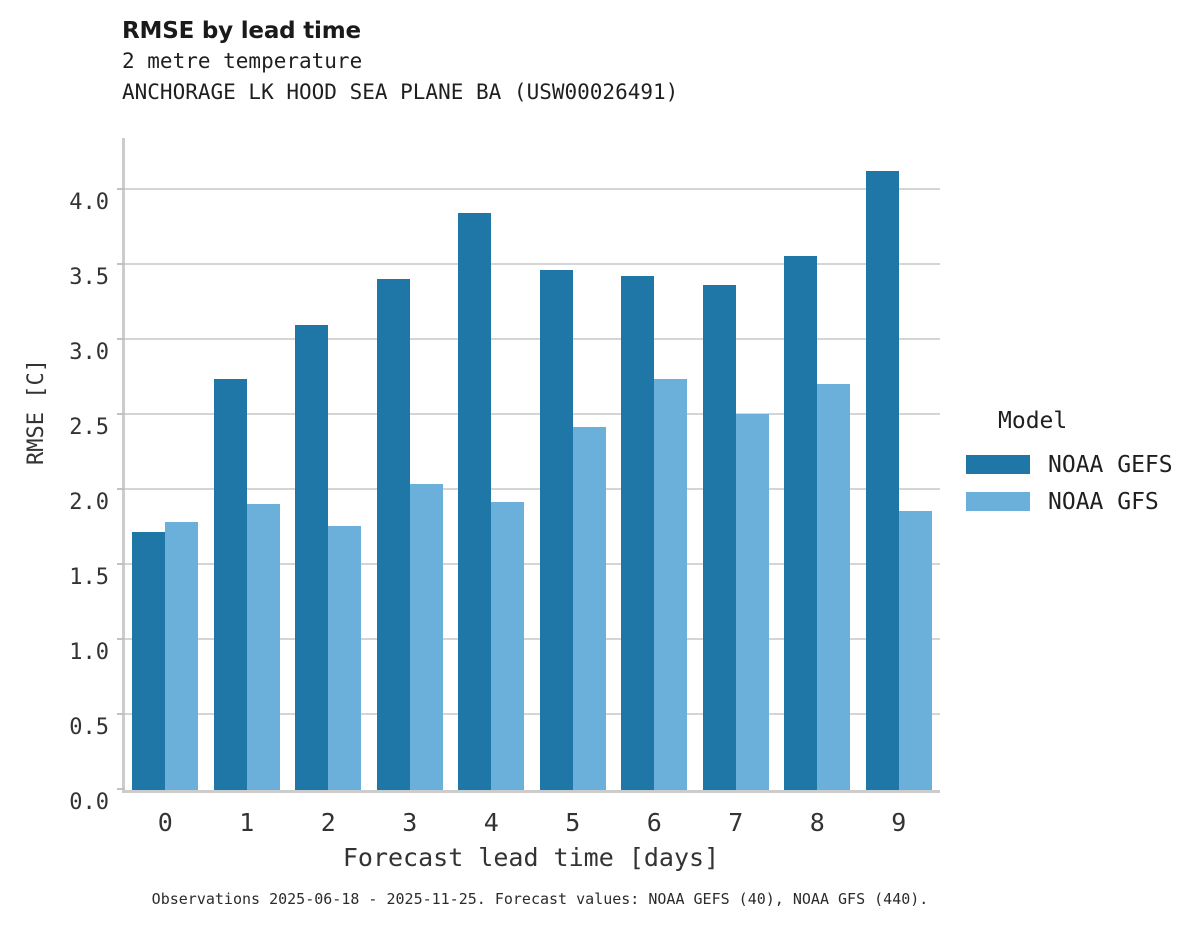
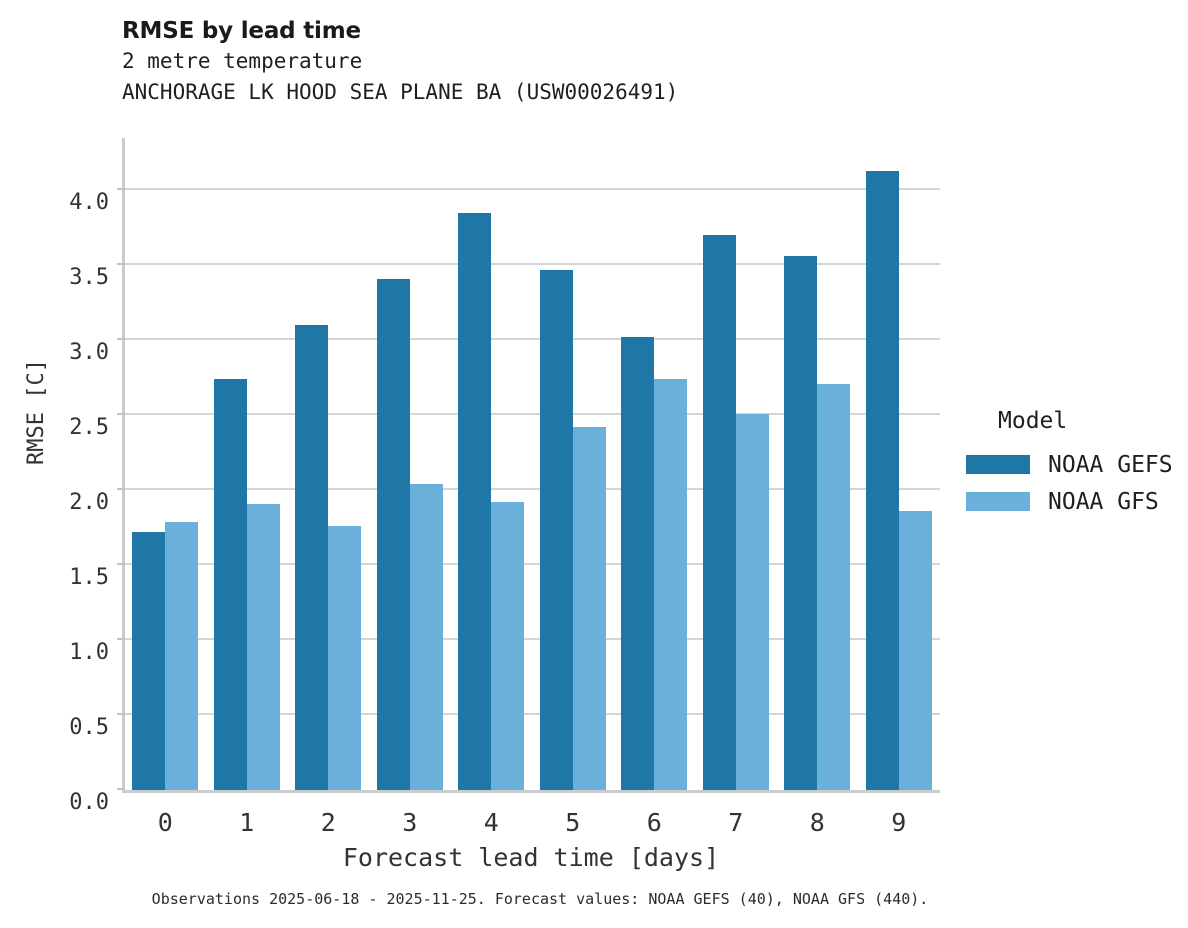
NOAA GEFS/6: 3.43 -> 3.02
NOAA GEFS/7: 3.37 -> 3.70
